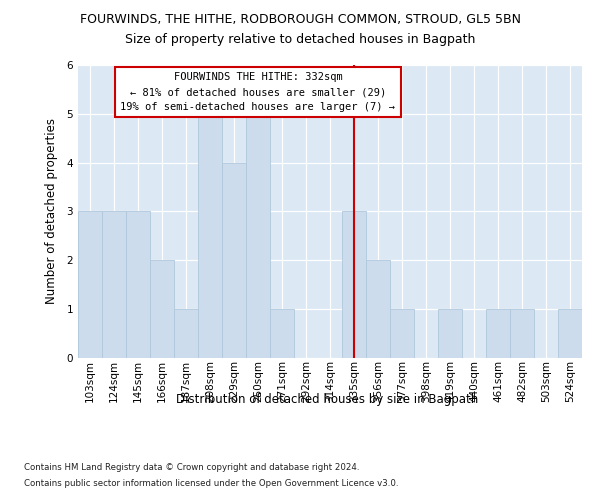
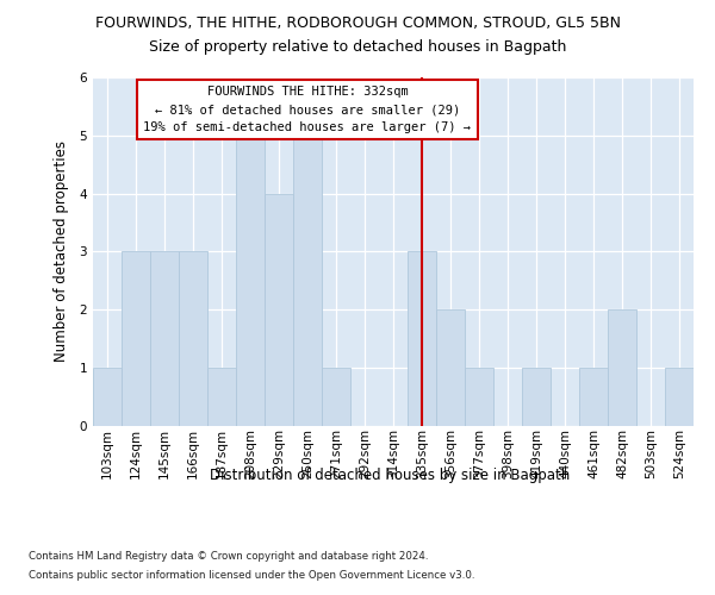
103sqm: 3 -> 1
166sqm: 2 -> 3
482sqm: 1 -> 2
